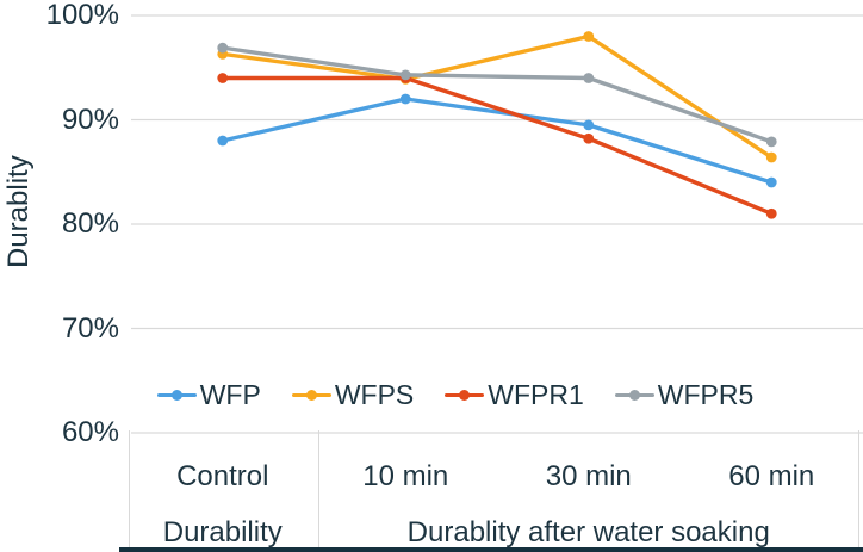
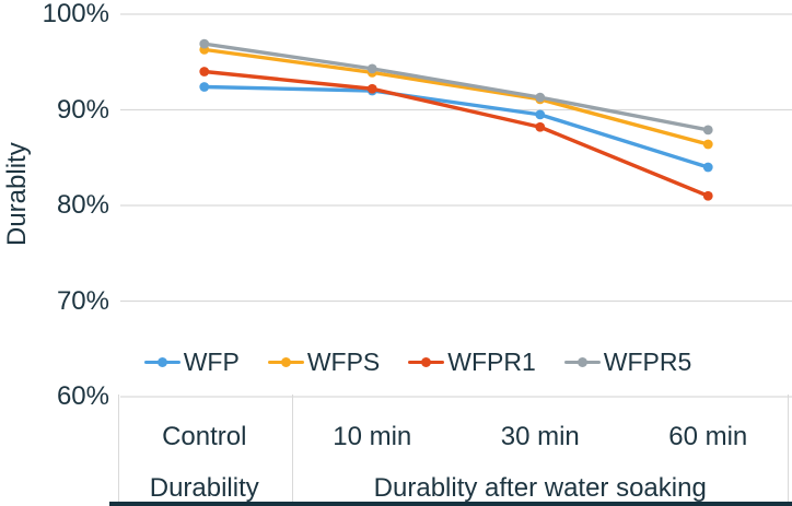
WFP/Control: 88% -> 92%
WFPR1/10 min: 94% -> 92%
WFPS/30 min: 98% -> 91%
WFPR5/30 min: 94% -> 91%
